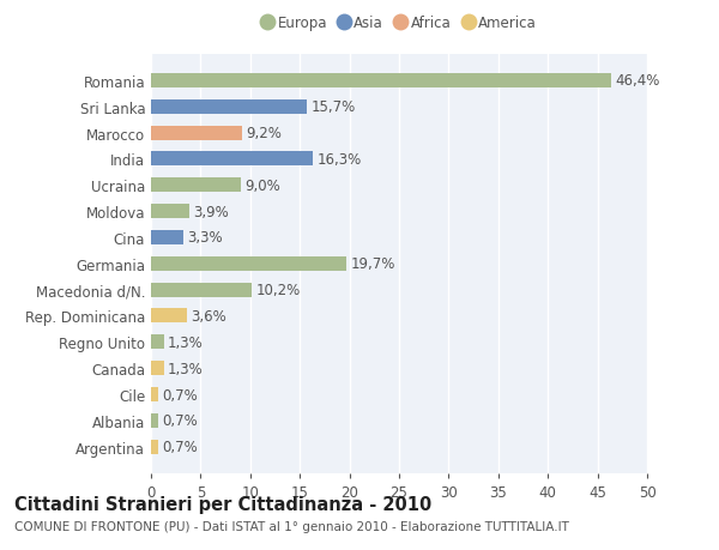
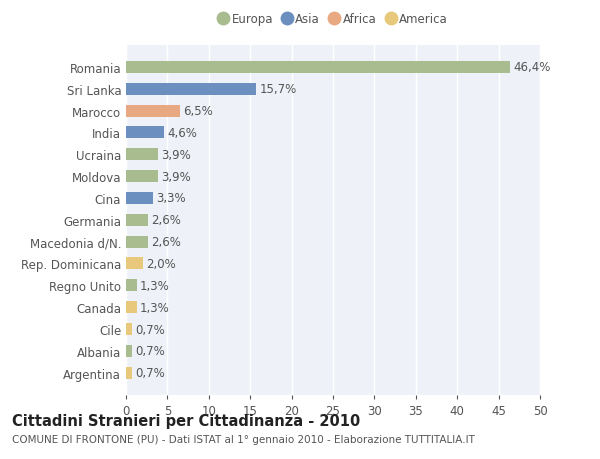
Marocco: 9,2% -> 6,5%
India: 16,3% -> 4,6%
Ucraina: 9,0% -> 3,9%
Germania: 19,7% -> 2,6%
Macedonia d/N.: 10,2% -> 2,6%
Rep. Dominicana: 3,6% -> 2,0%
